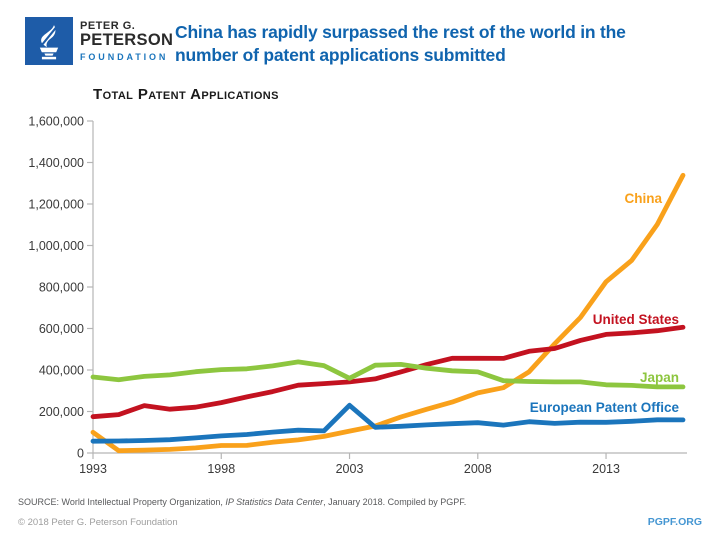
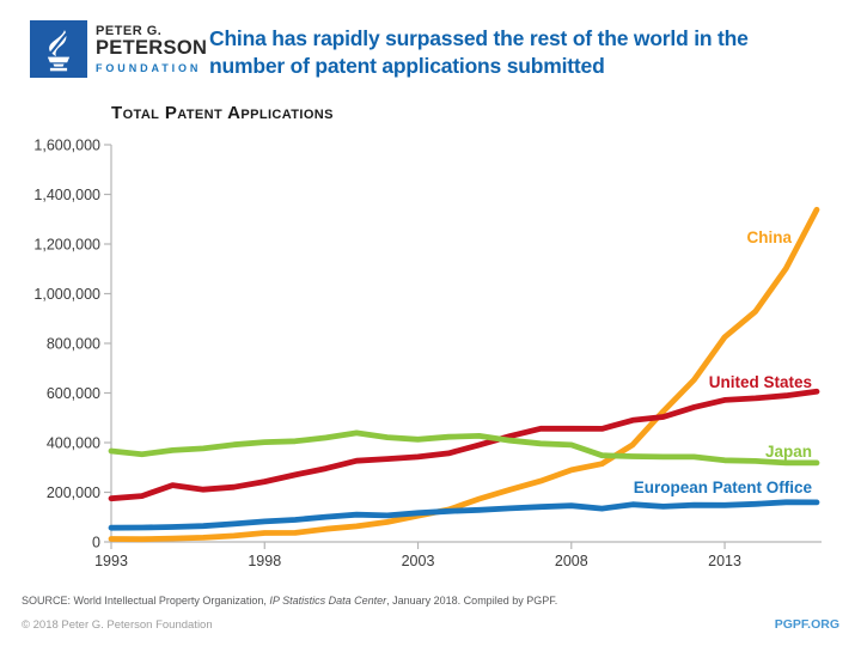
China/1993: 100000 -> 10000
Japan/2003: 360000 -> 410000
European Patent Office/2003: 230000 -> 120000
